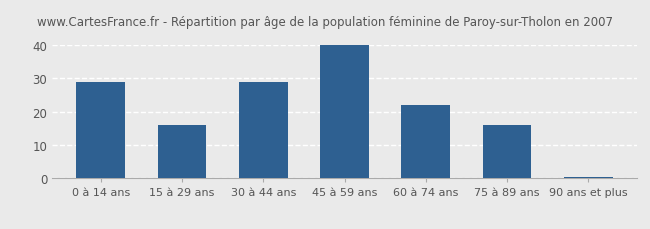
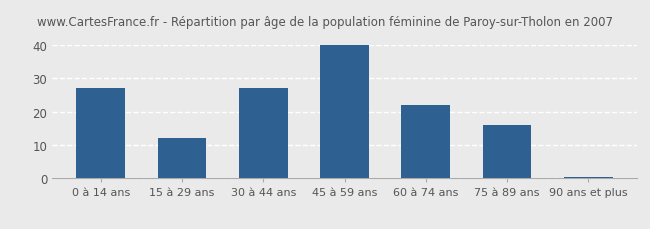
0 à 14 ans: 29.0 -> 27.0
15 à 29 ans: 16.0 -> 12.0
30 à 44 ans: 29.0 -> 27.0
